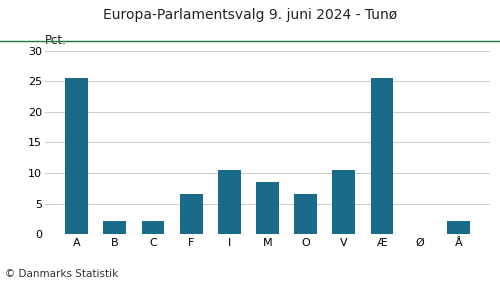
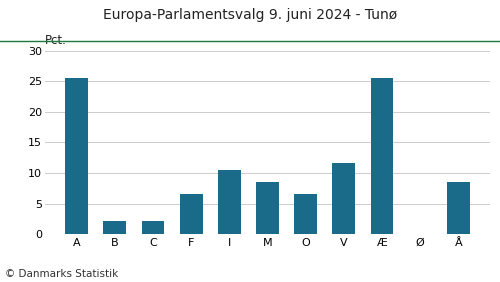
V: 10.5 -> 11.6
Å: 2.2 -> 8.6
